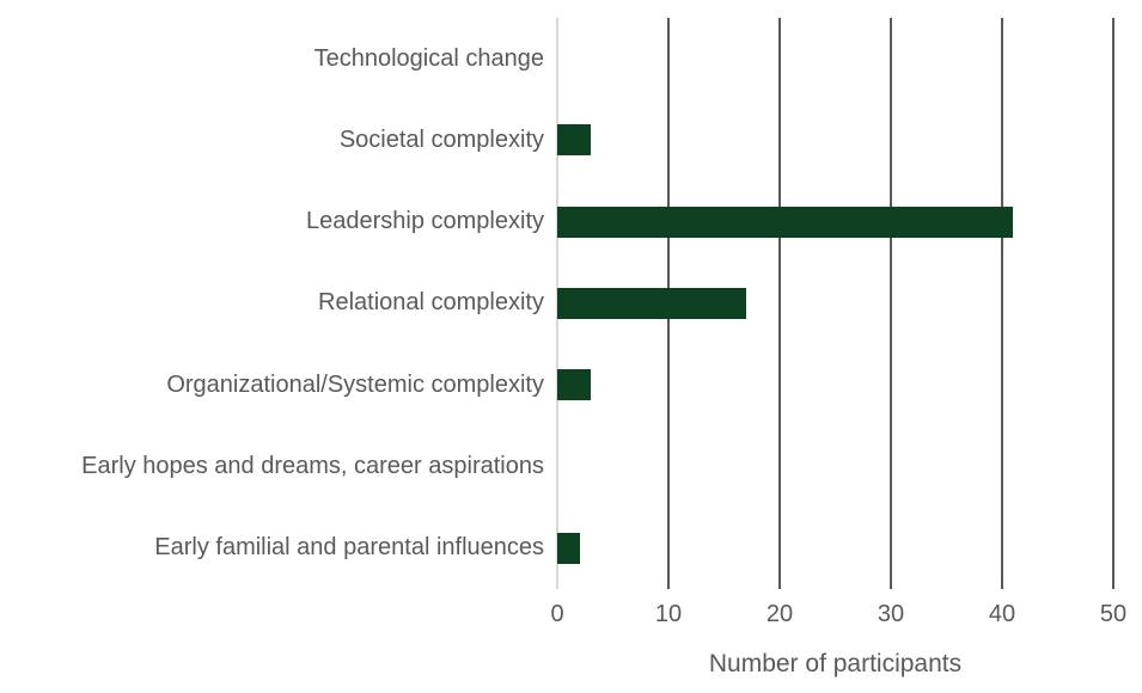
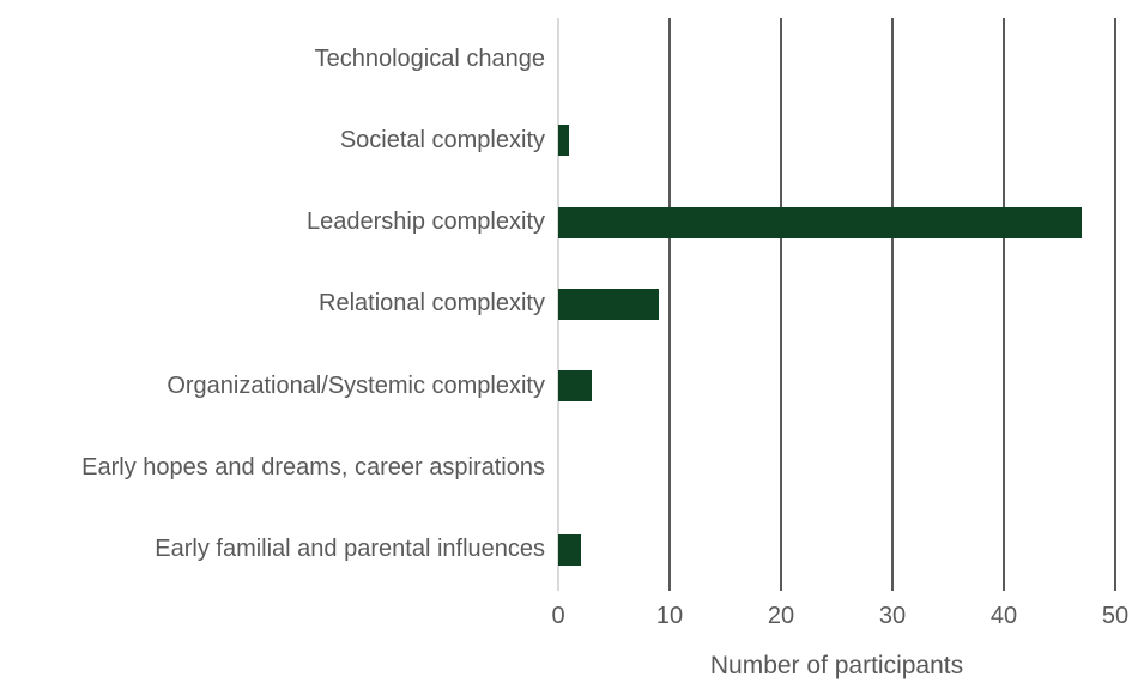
Societal complexity: 3 -> 1
Leadership complexity: 41 -> 47
Relational complexity: 17 -> 9
